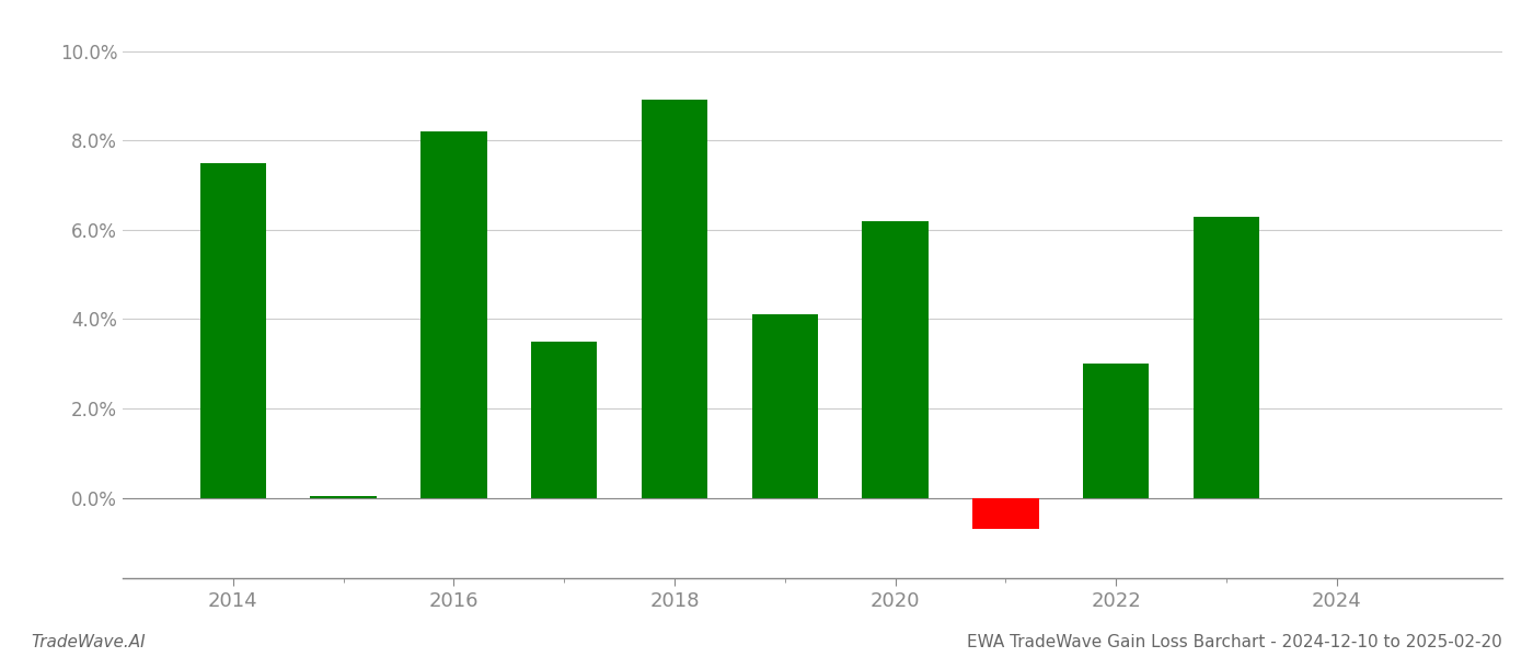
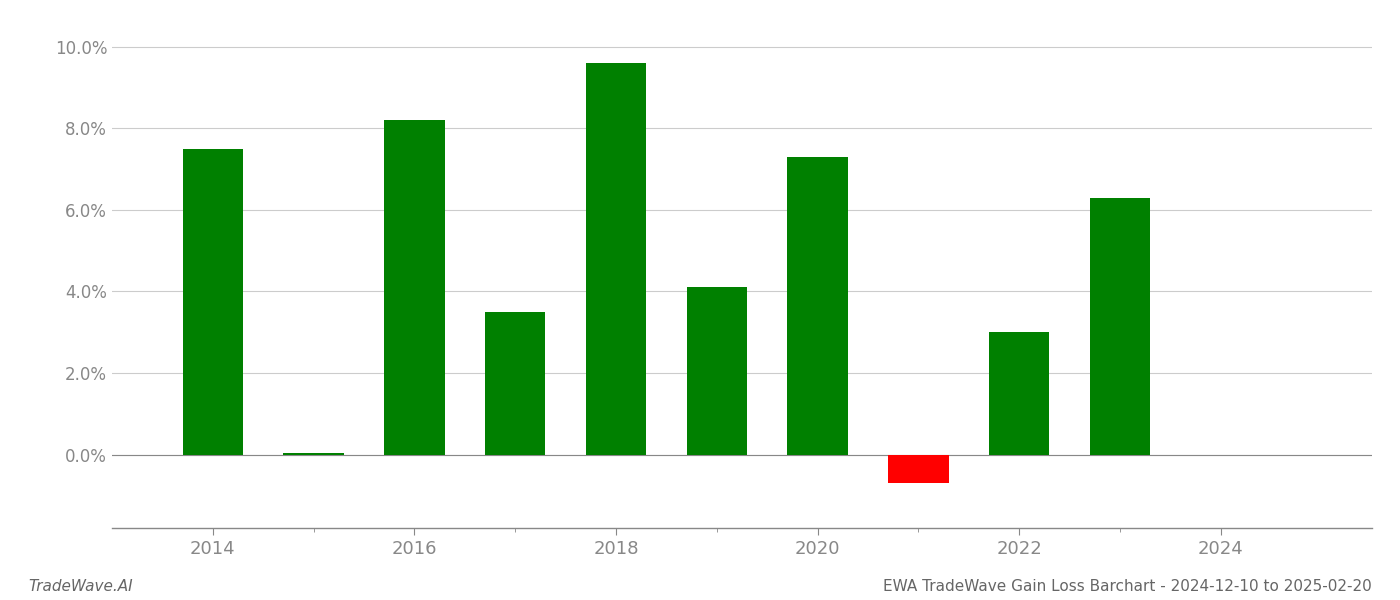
2018: 8.90% -> 9.60%
2020: 6.20% -> 7.30%
